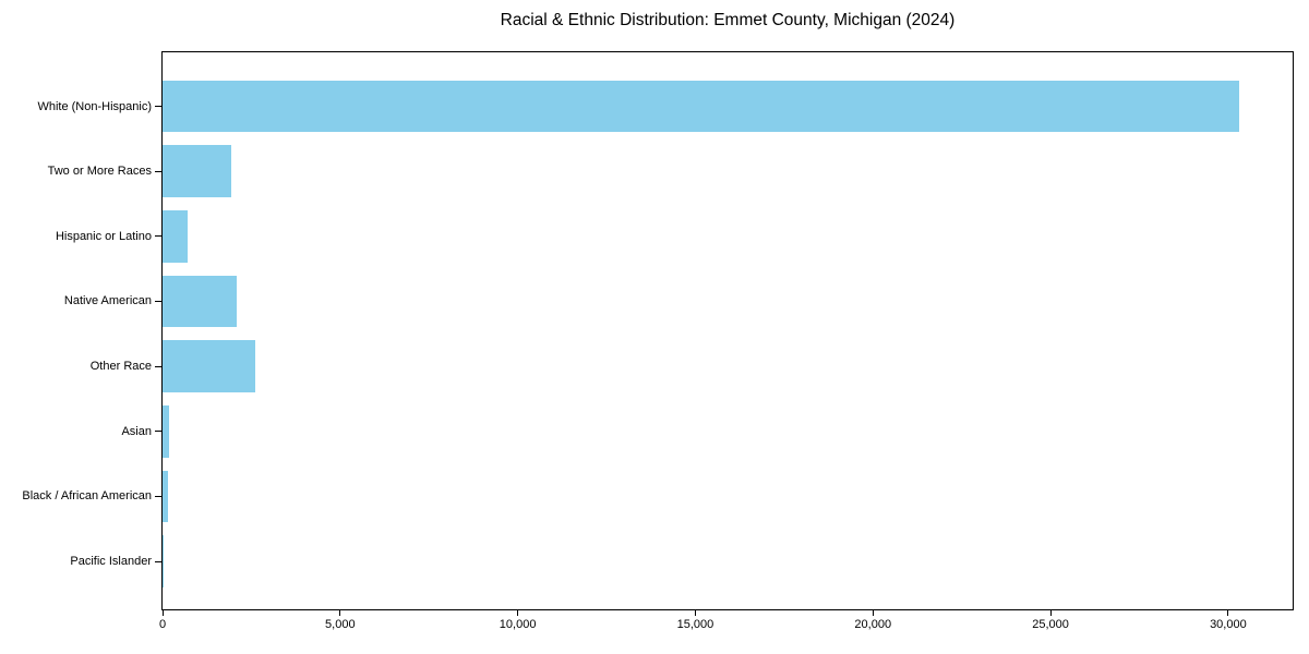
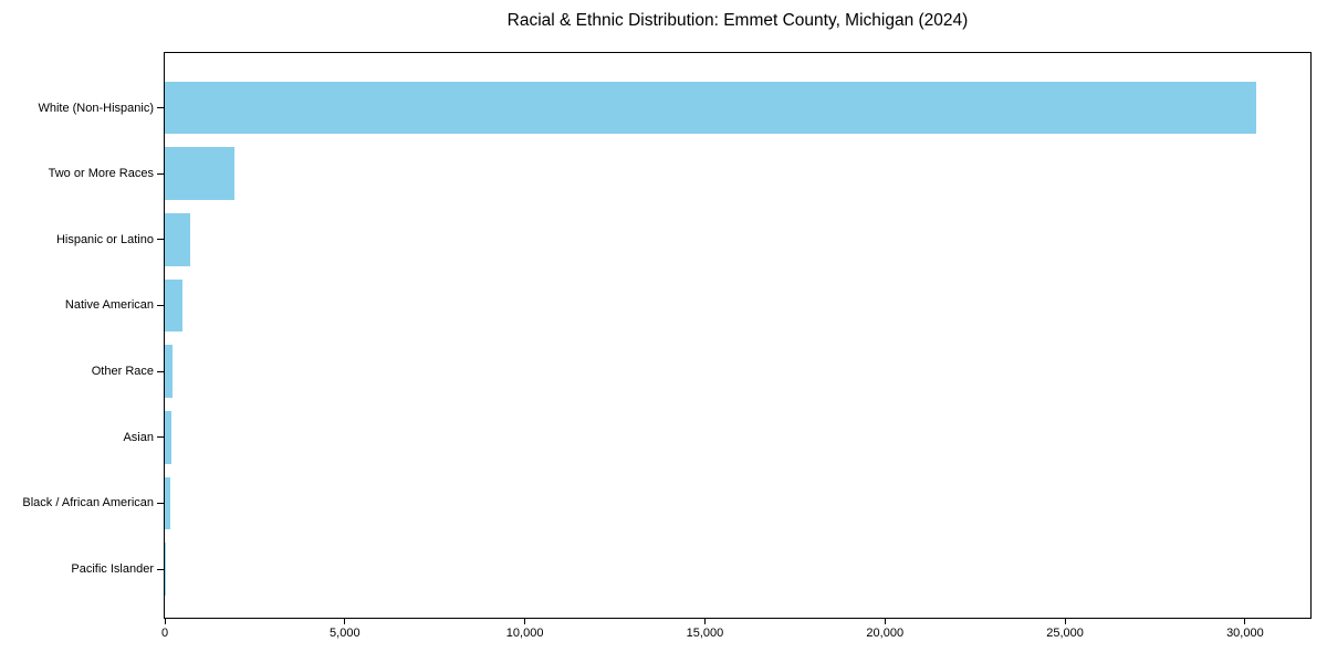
Native American: 2100 -> 500
Other Race: 2600 -> 200
